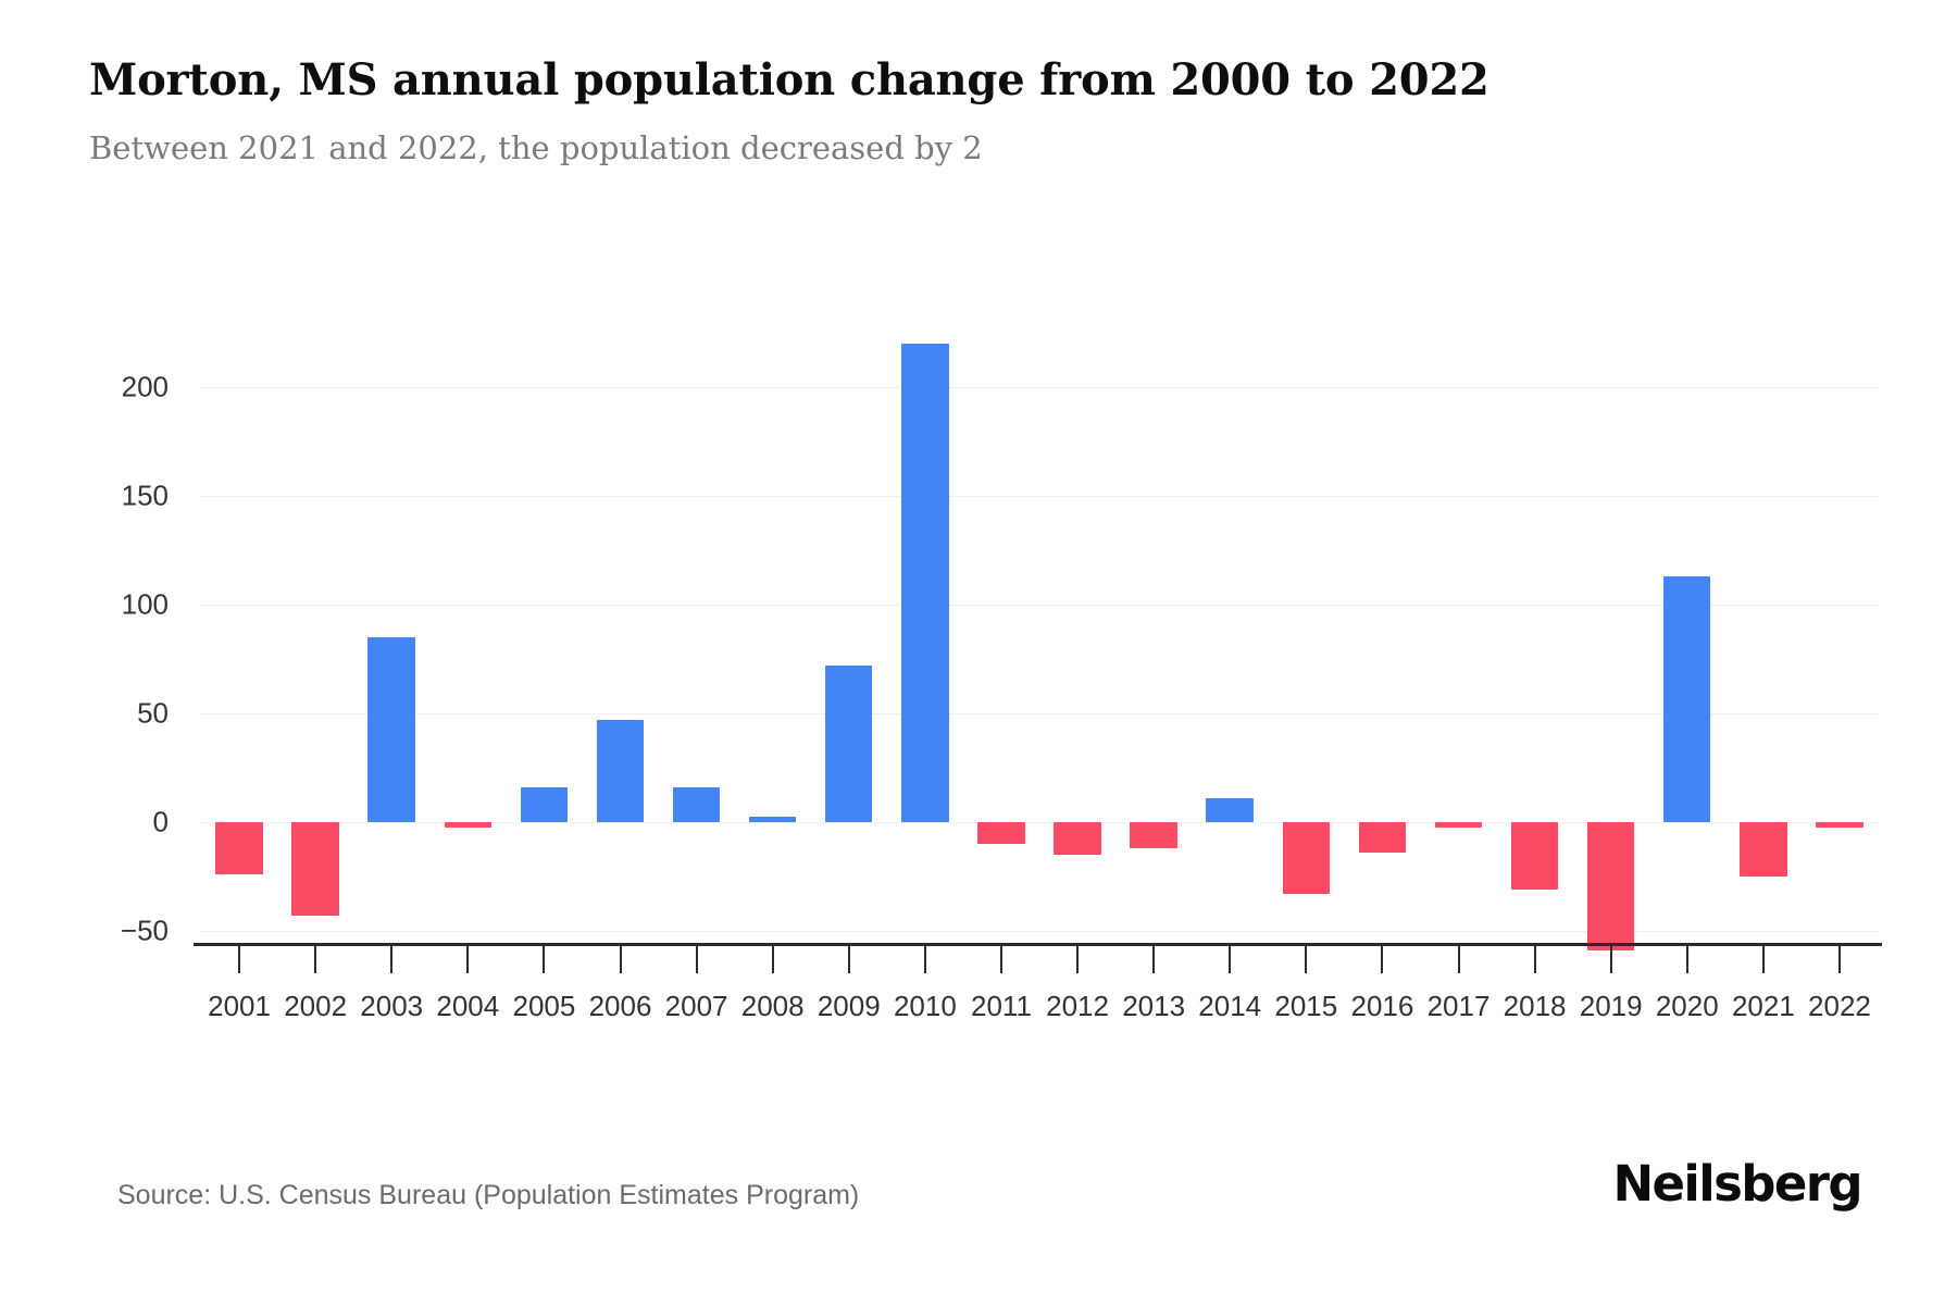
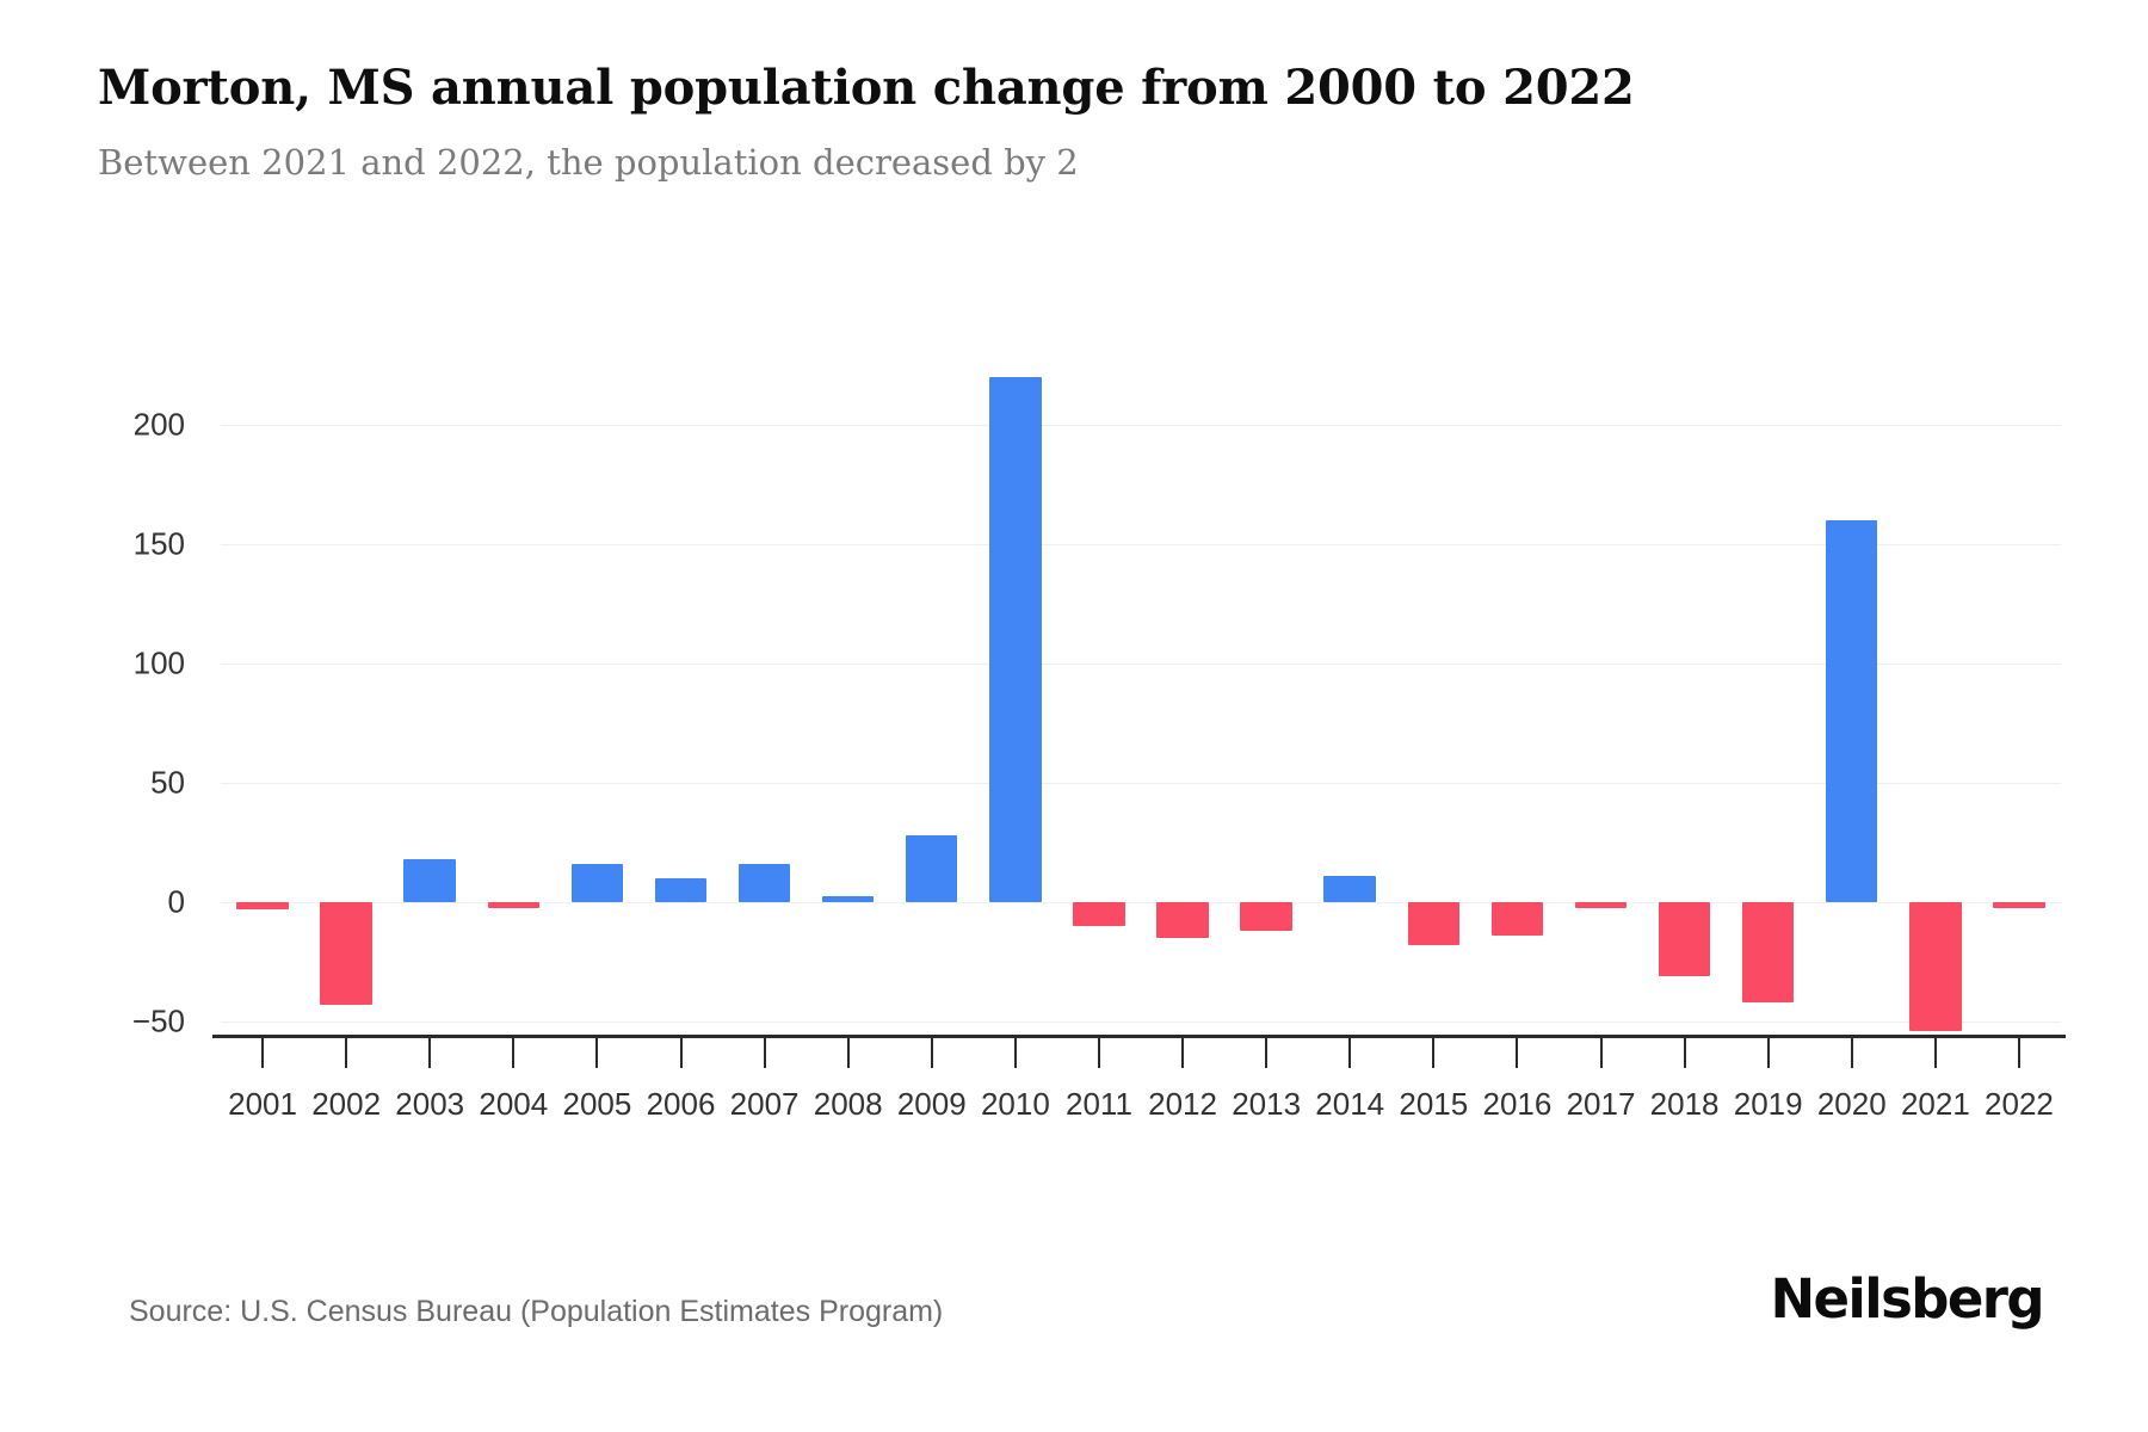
2001: -24 -> -3
2003: 85 -> 18
2006: 47 -> 10
2009: 72 -> 28
2015: -33 -> -18
2019: -59 -> -42
2020: 113 -> 160
2021: -25 -> -54
